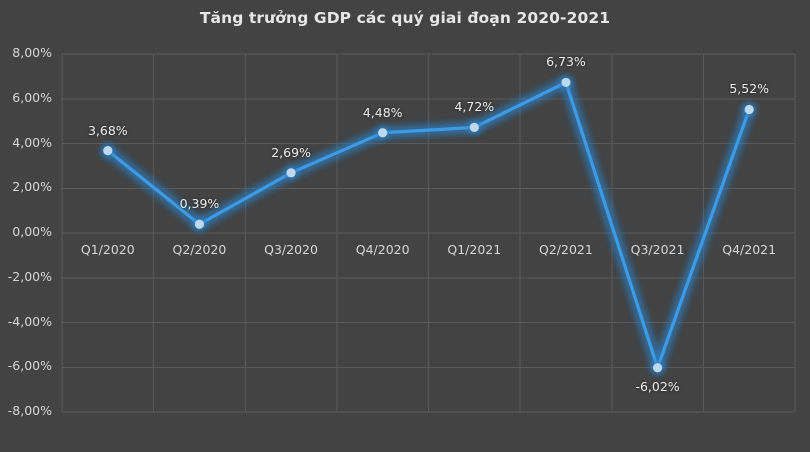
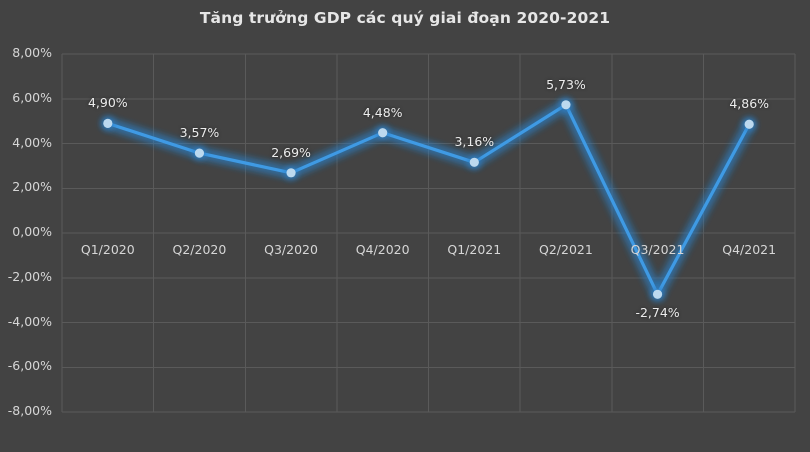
Q1/2020: 3,68% -> 4,90%
Q2/2020: 0,39% -> 3,57%
Q1/2021: 4,72% -> 3,16%
Q2/2021: 6,73% -> 5,73%
Q3/2021: -6,02% -> -2,74%
Q4/2021: 5,52% -> 4,86%
